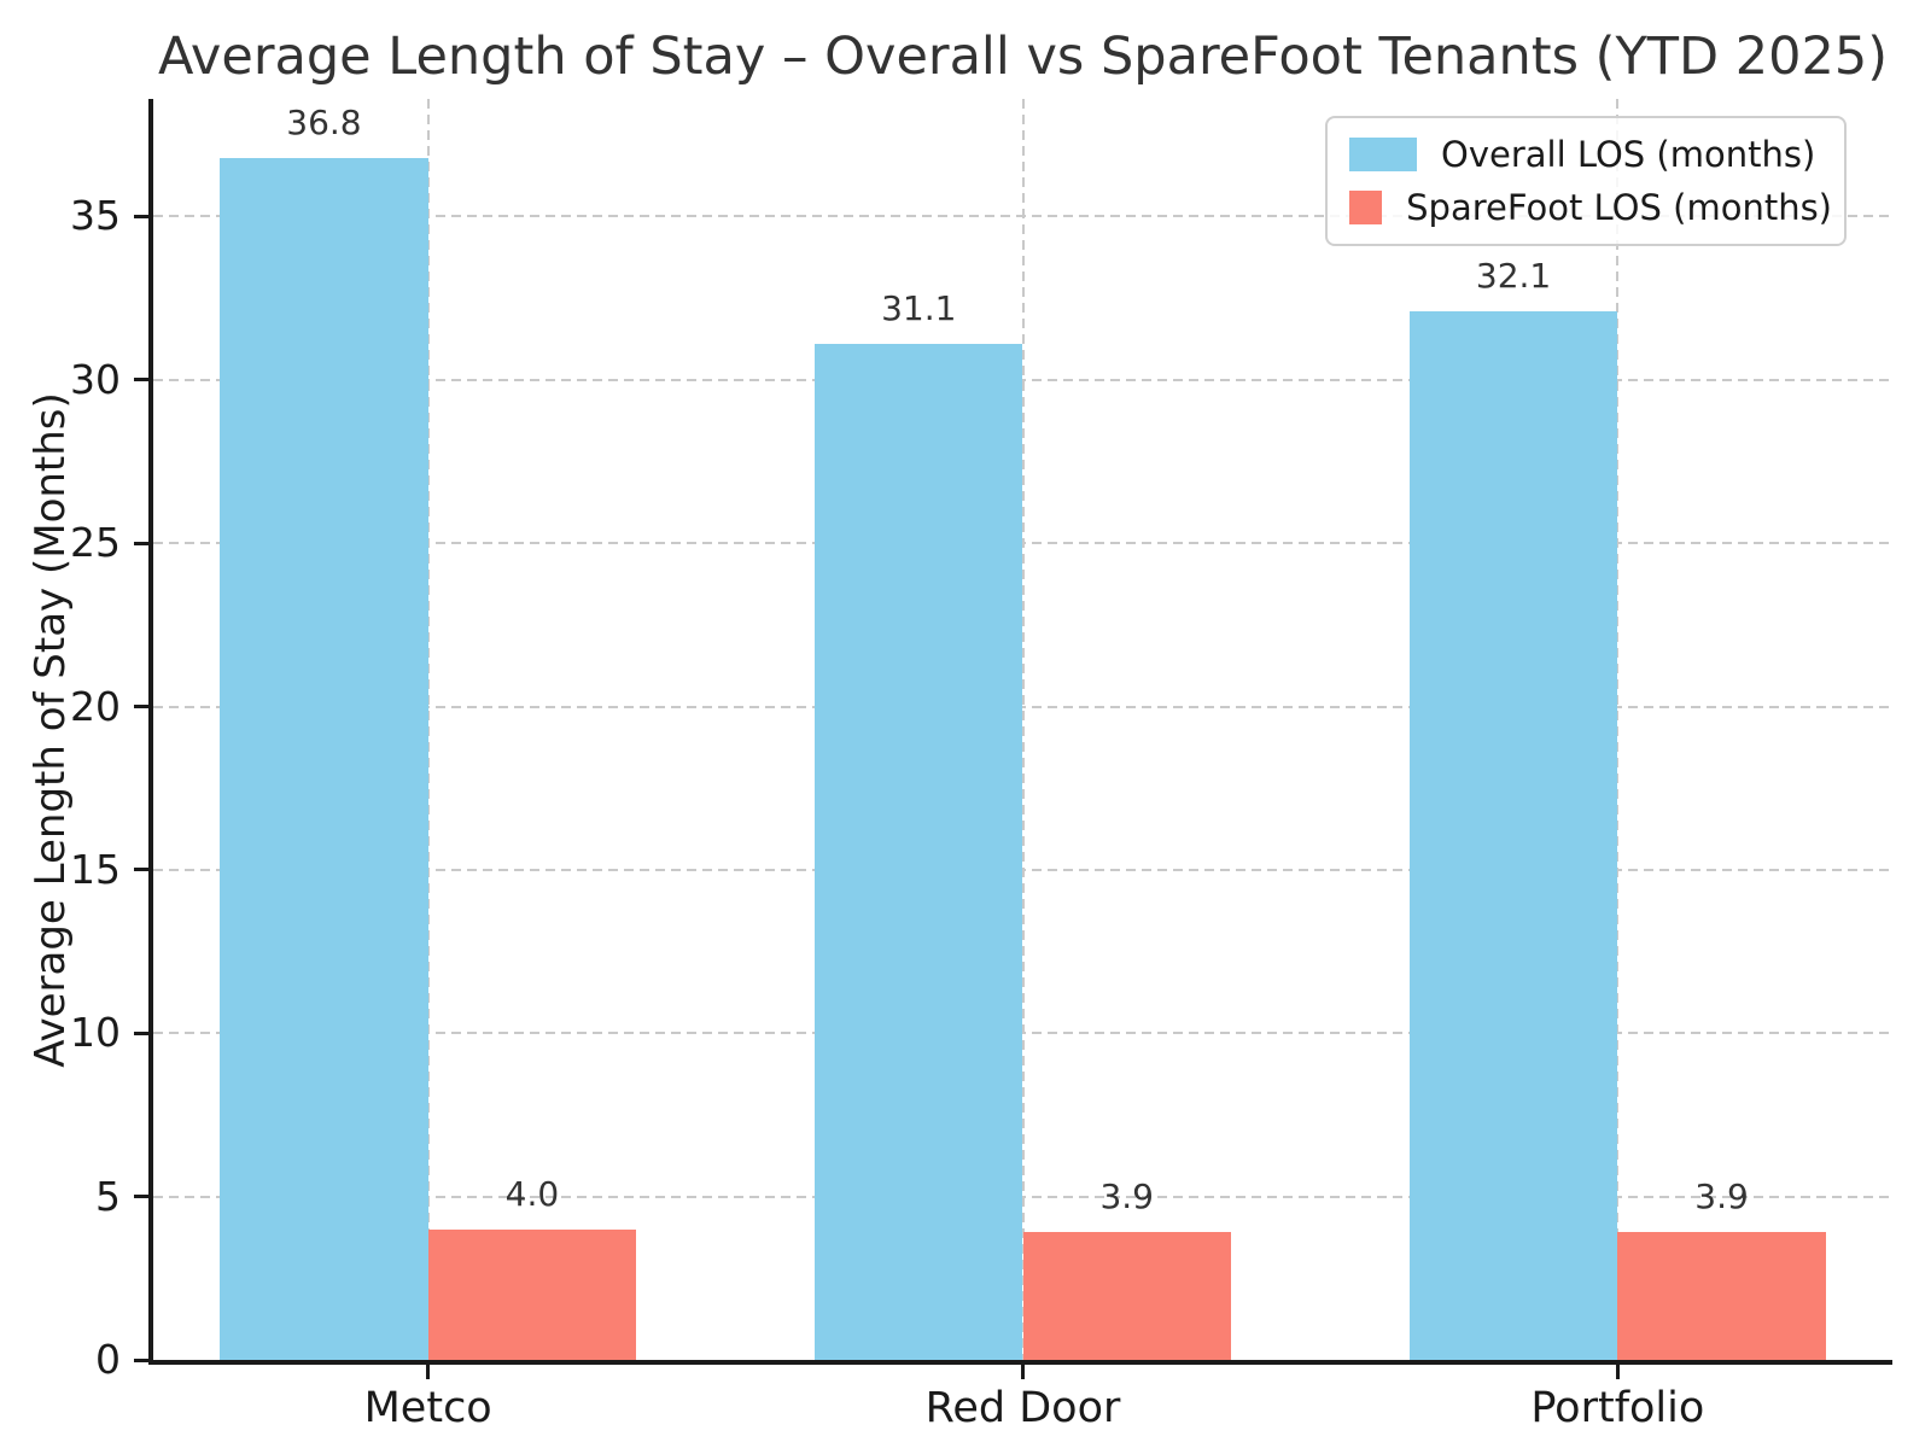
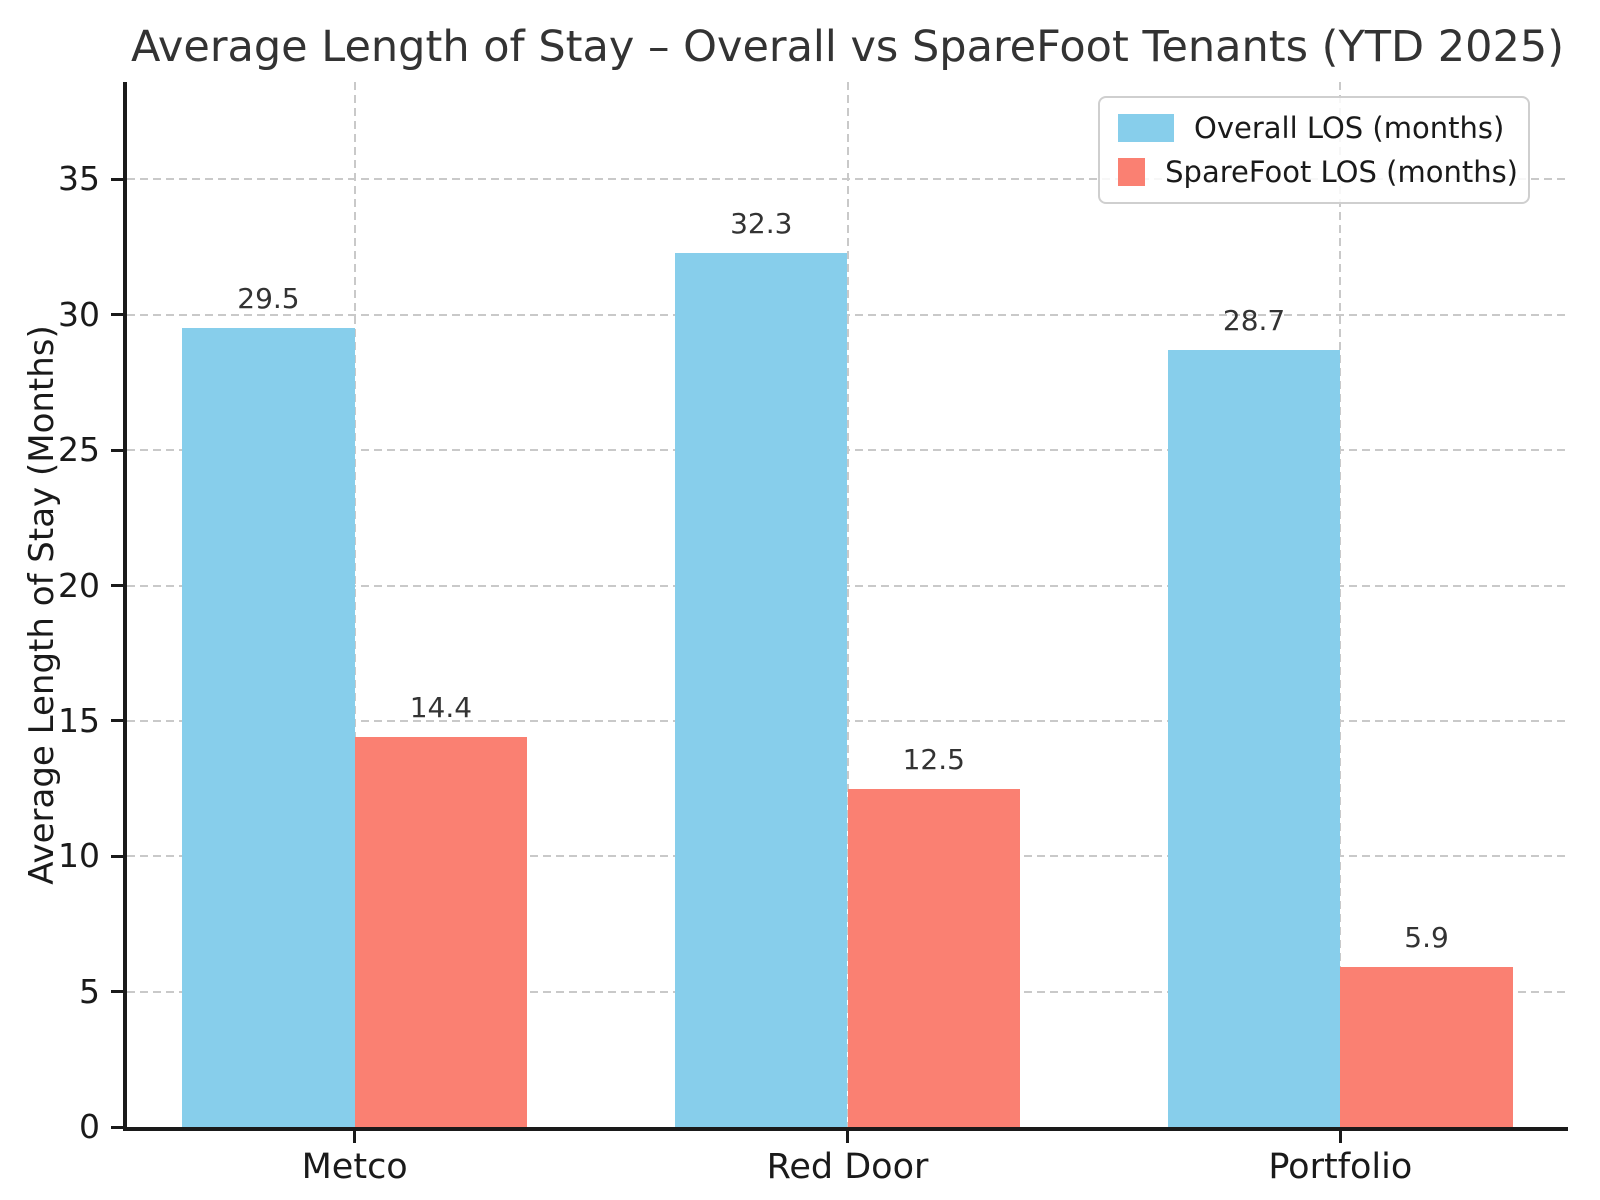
Overall LOS (months)/Metco: 36.8 -> 29.5
SpareFoot LOS (months)/Metco: 4.0 -> 14.4
Overall LOS (months)/Red Door: 31.1 -> 32.3
SpareFoot LOS (months)/Red Door: 3.9 -> 12.5
Overall LOS (months)/Portfolio: 32.1 -> 28.7
SpareFoot LOS (months)/Portfolio: 3.9 -> 5.9
